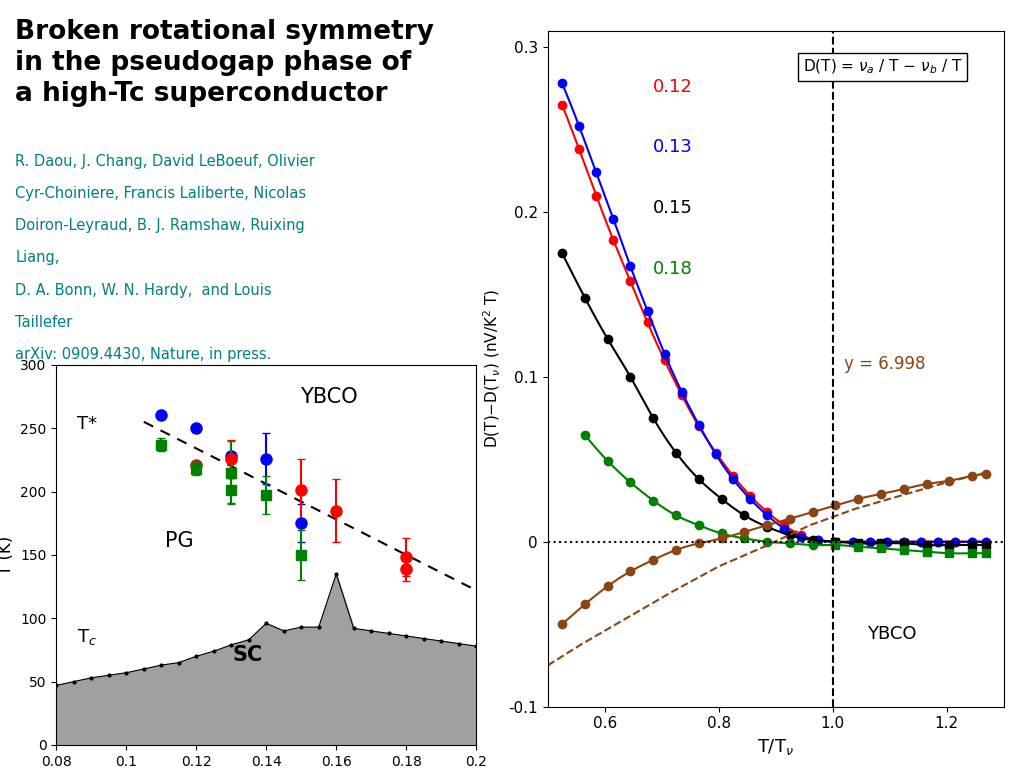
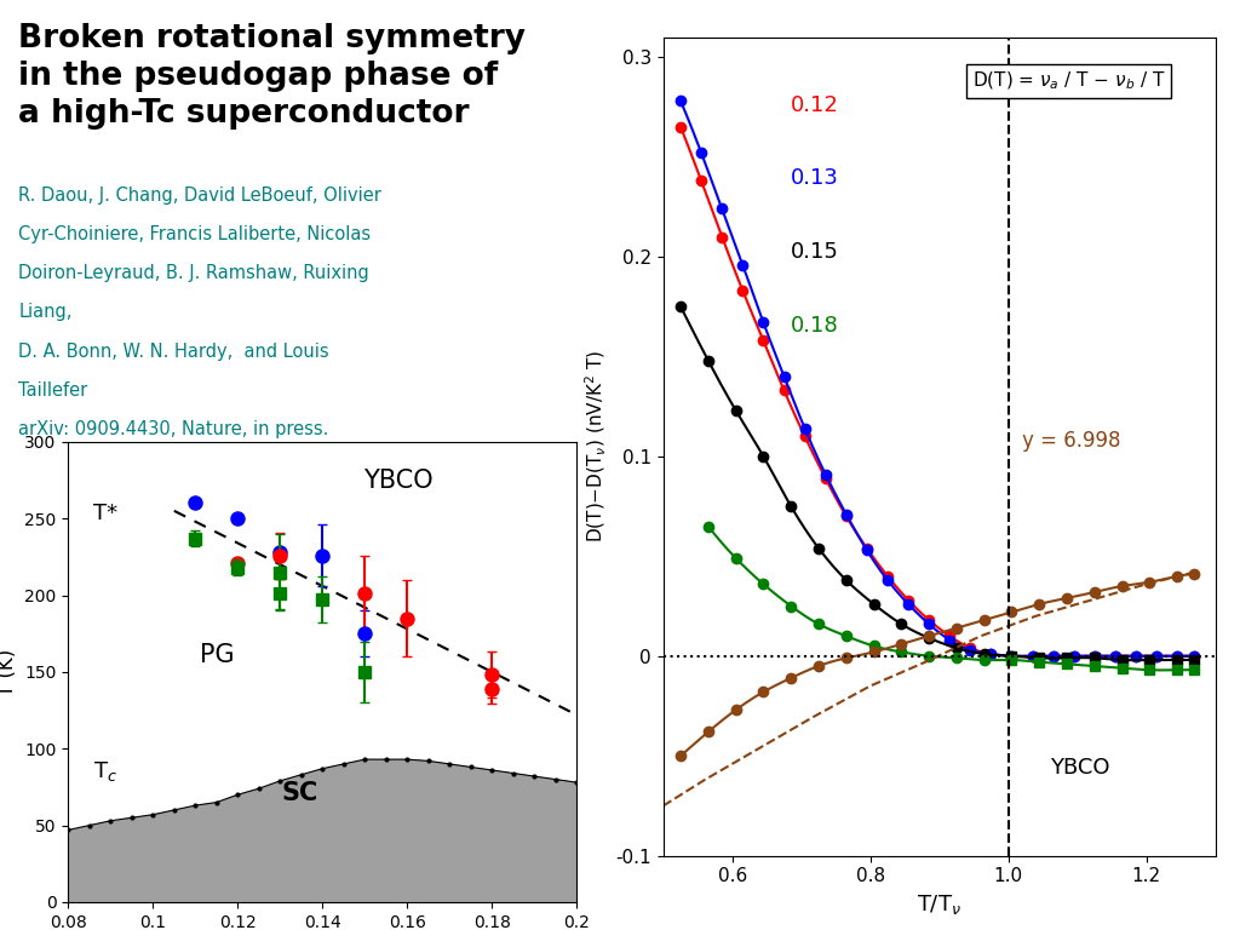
0.14: 96 -> 87
0.16: 135 -> 93
